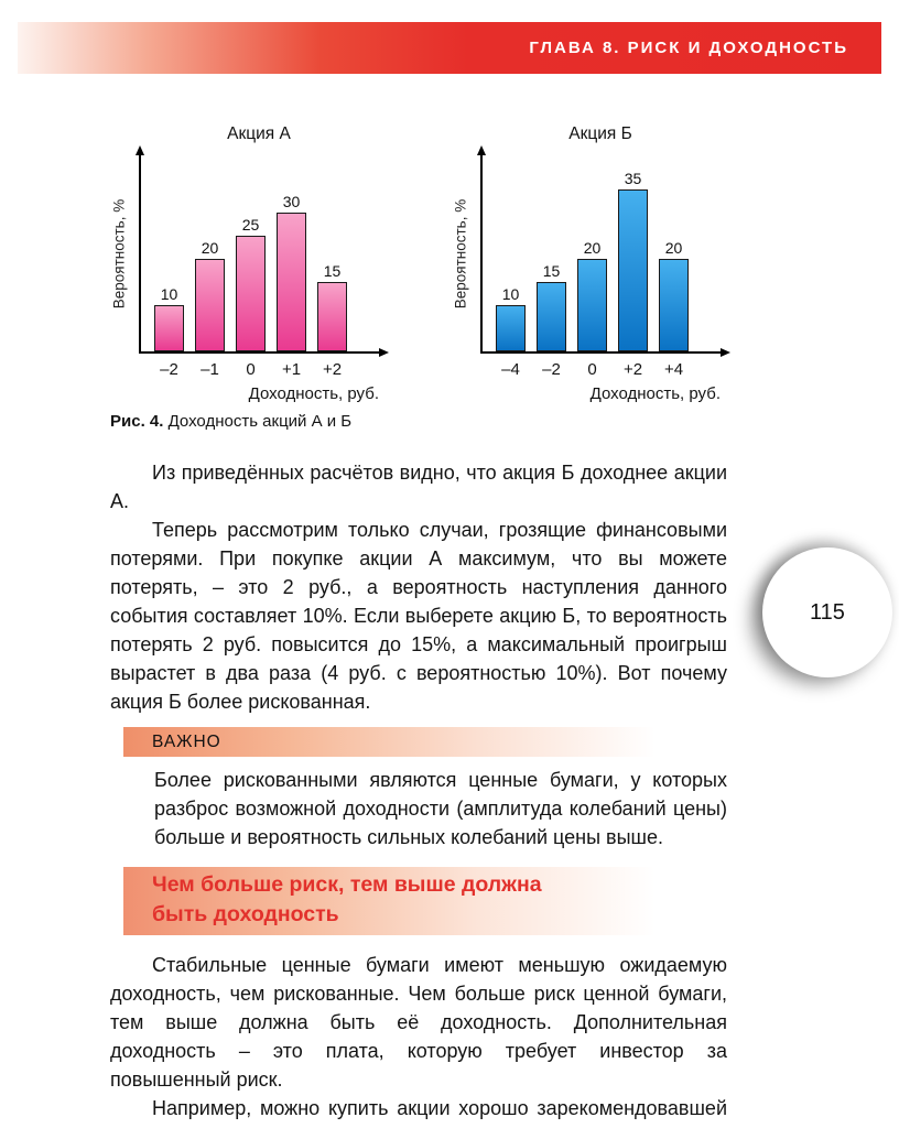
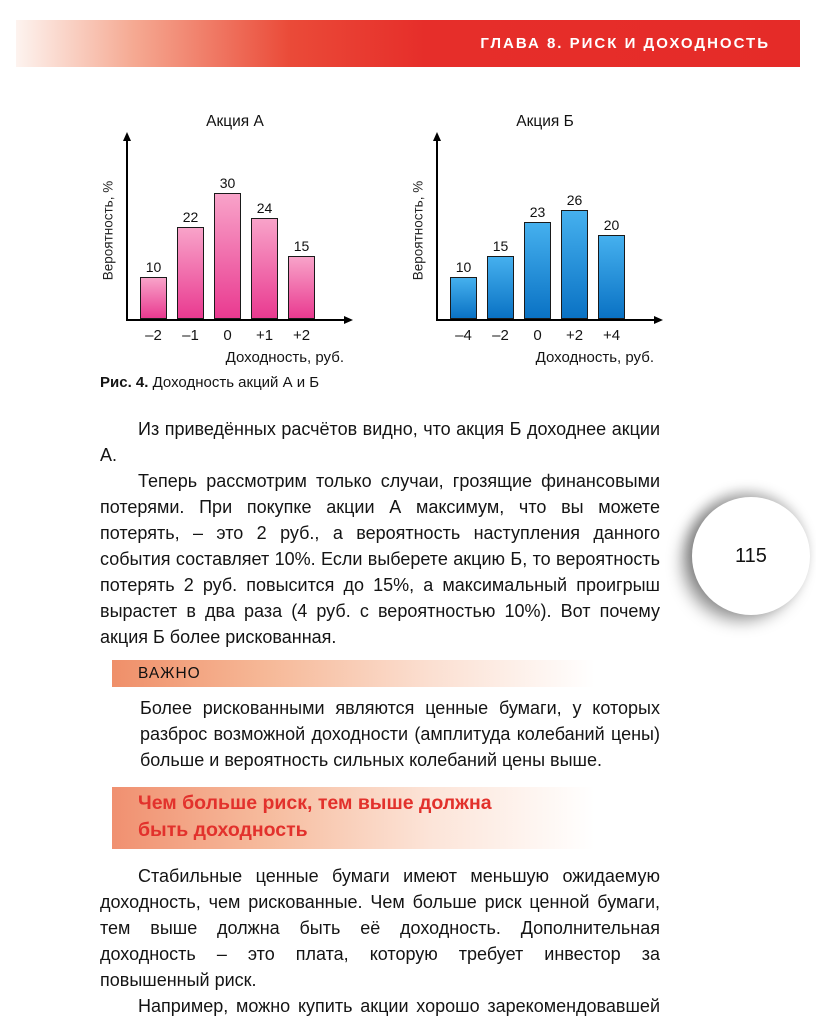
Акция А/–1: 20 -> 22
Акция А/0: 25 -> 30
Акция А/+1: 30 -> 24
Акция Б/0: 20 -> 23
Акция Б/+2: 35 -> 26
